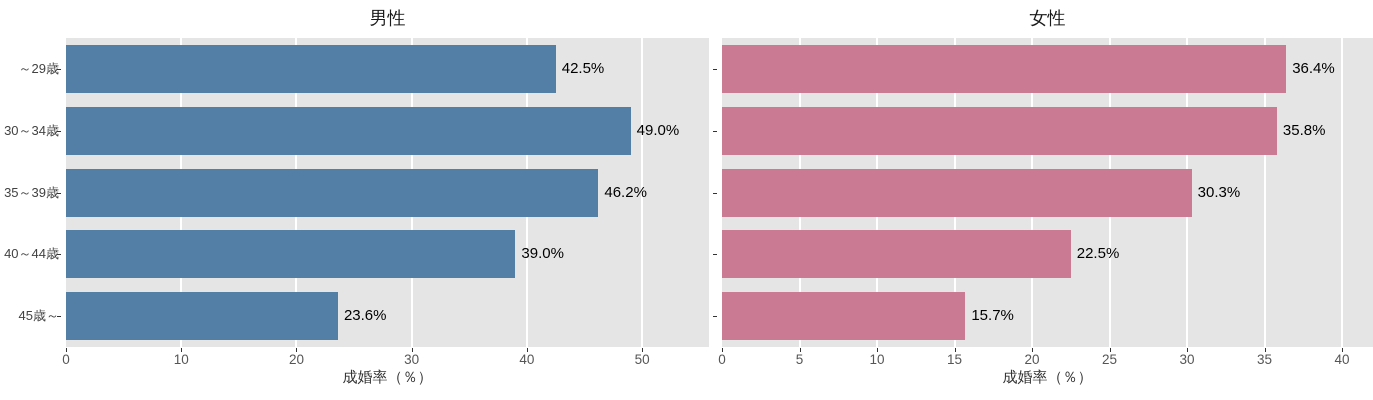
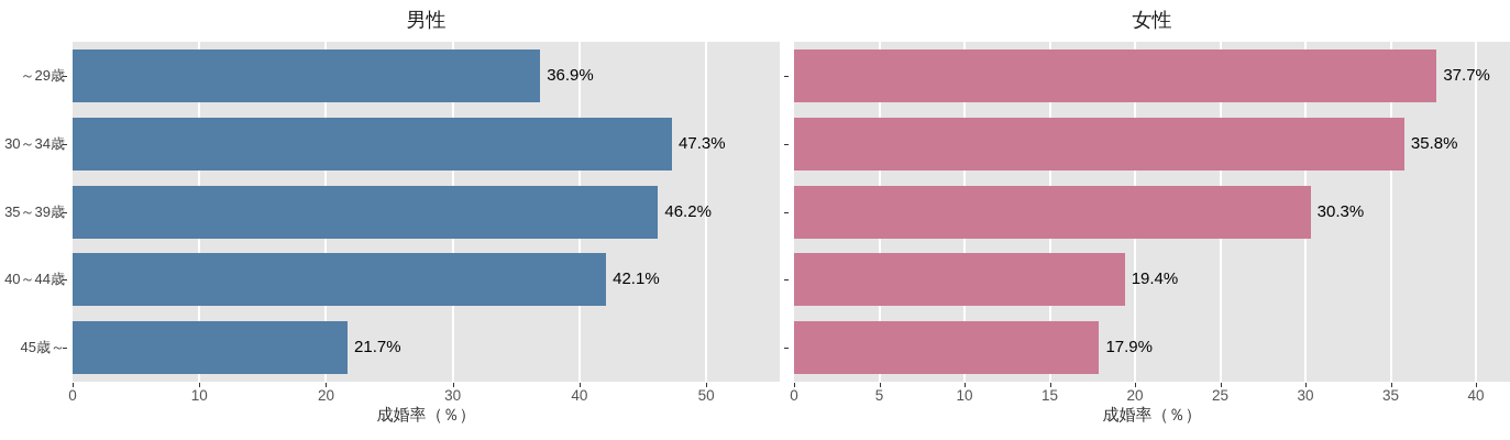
男性/～29歳: 42.5% -> 36.9%
男性/30～34歳: 49.0% -> 47.3%
男性/40～44歳: 39.0% -> 42.1%
男性/45歳～: 23.6% -> 21.7%
女性/～29歳: 36.4% -> 37.7%
女性/40～44歳: 22.5% -> 19.4%
女性/45歳～: 15.7% -> 17.9%
